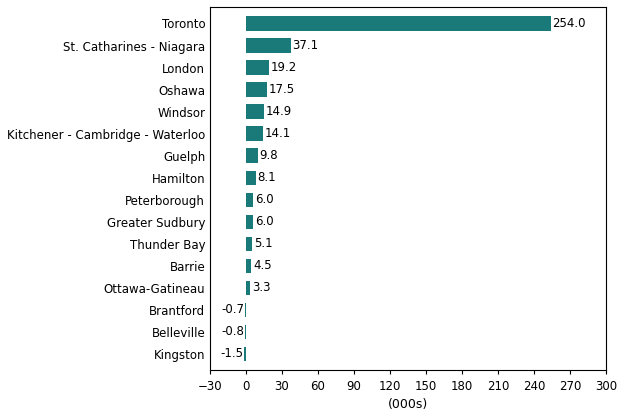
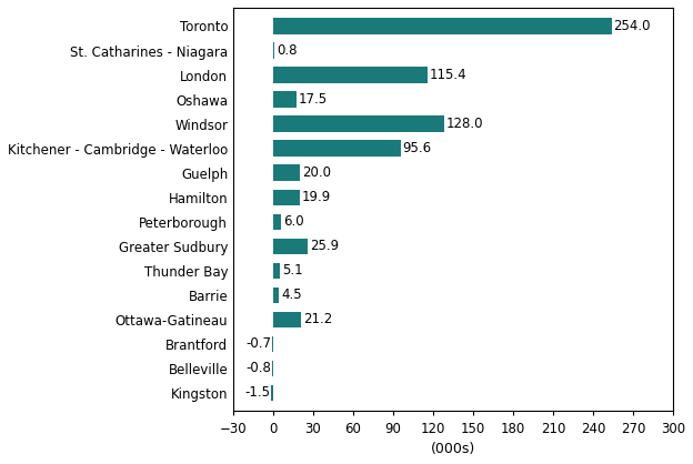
St. Catharines - Niagara: 37.1 -> 0.8
London: 19.2 -> 115.4
Windsor: 14.9 -> 128.0
Kitchener - Cambridge - Waterloo: 14.1 -> 95.6
Guelph: 9.8 -> 20.0
Hamilton: 8.1 -> 19.9
Greater Sudbury: 6.0 -> 25.9
Ottawa-Gatineau: 3.3 -> 21.2
